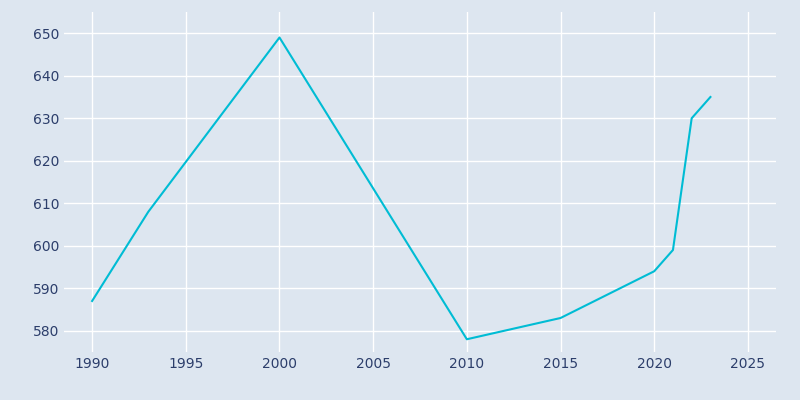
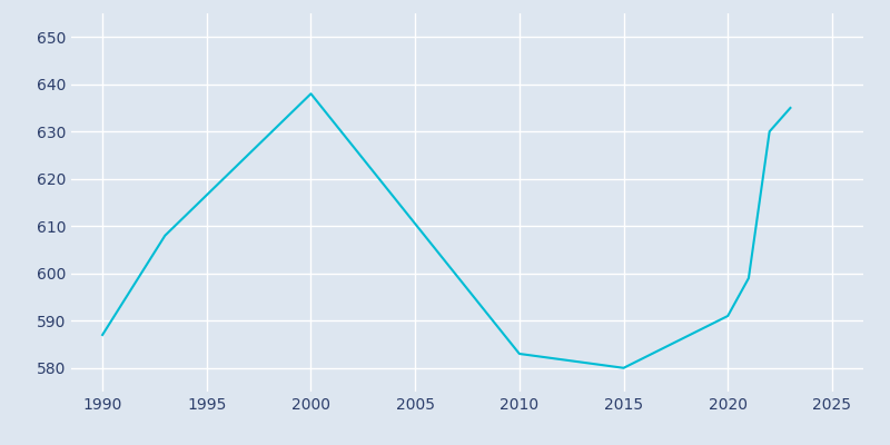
2000: 649 -> 638
2010: 578 -> 583
2015: 583 -> 580
2020: 594 -> 591
